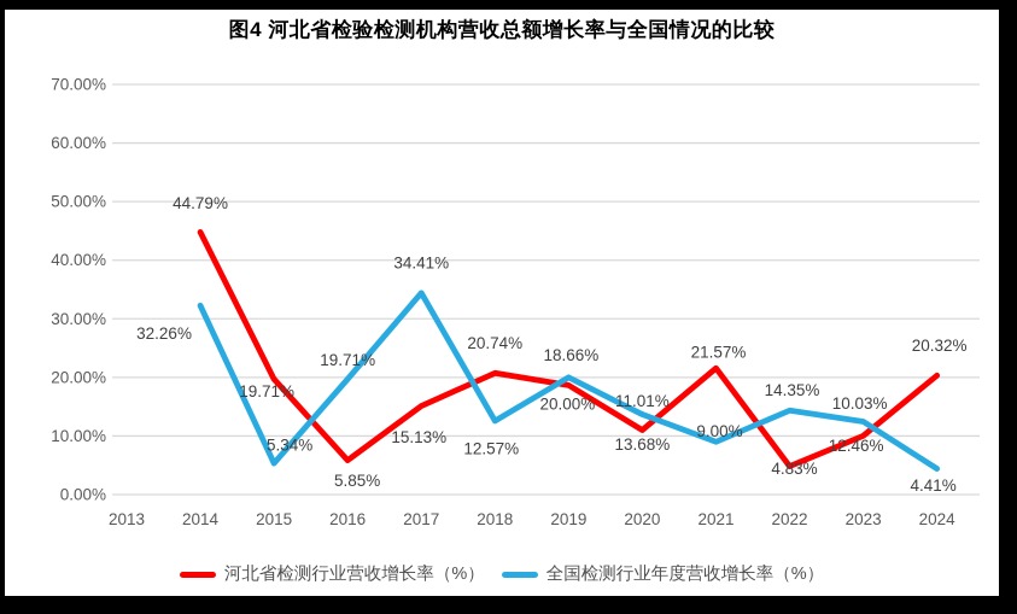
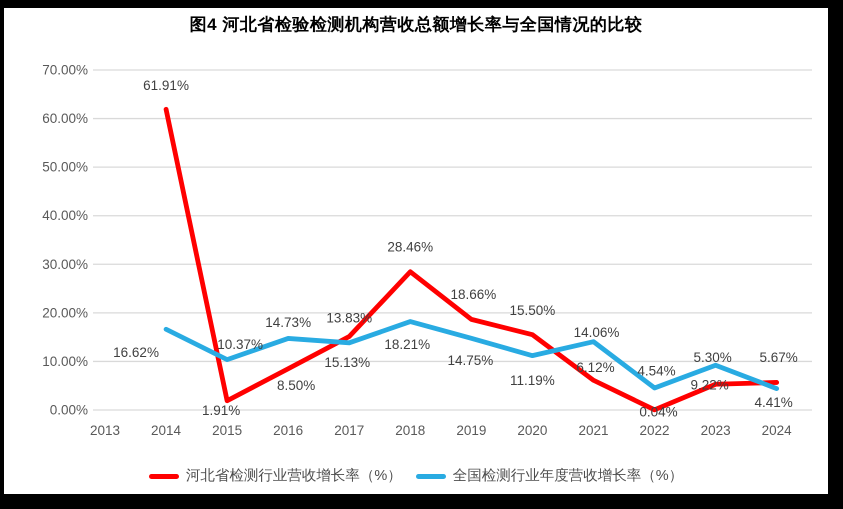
河北省检测行业营收增长率（%）/2014: 44.79% -> 61.91%
全国检测行业年度营收增长率（%）/2014: 32.26% -> 16.62%
河北省检测行业营收增长率（%）/2015: 19.71% -> 1.91%
全国检测行业年度营收增长率（%）/2015: 5.34% -> 10.37%
河北省检测行业营收增长率（%）/2016: 5.85% -> 8.50%
全国检测行业年度营收增长率（%）/2016: 19.71% -> 14.73%
全国检测行业年度营收增长率（%）/2017: 34.41% -> 13.83%
河北省检测行业营收增长率（%）/2018: 20.74% -> 28.46%
全国检测行业年度营收增长率（%）/2018: 12.57% -> 18.21%
全国检测行业年度营收增长率（%）/2019: 20.00% -> 14.75%
河北省检测行业营收增长率（%）/2020: 11.01% -> 15.50%
全国检测行业年度营收增长率（%）/2020: 13.68% -> 11.19%
河北省检测行业营收增长率（%）/2021: 21.57% -> 6.12%
全国检测行业年度营收增长率（%）/2021: 9.00% -> 14.06%
河北省检测行业营收增长率（%）/2022: 4.83% -> 0.04%
全国检测行业年度营收增长率（%）/2022: 14.35% -> 4.54%
河北省检测行业营收增长率（%）/2023: 10.03% -> 5.30%
全国检测行业年度营收增长率（%）/2023: 12.46% -> 9.22%
河北省检测行业营收增长率（%）/2024: 20.32% -> 5.67%
